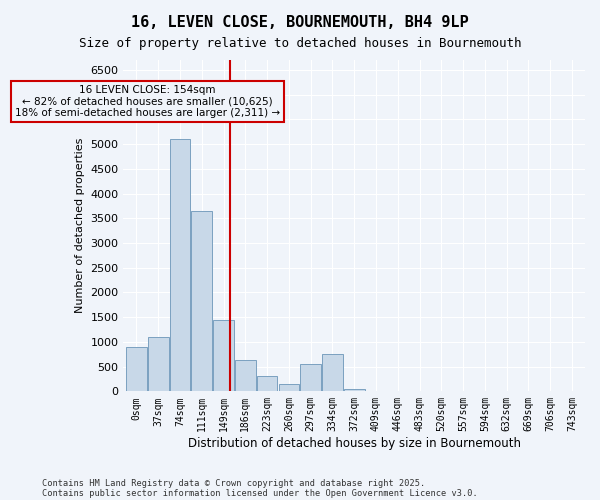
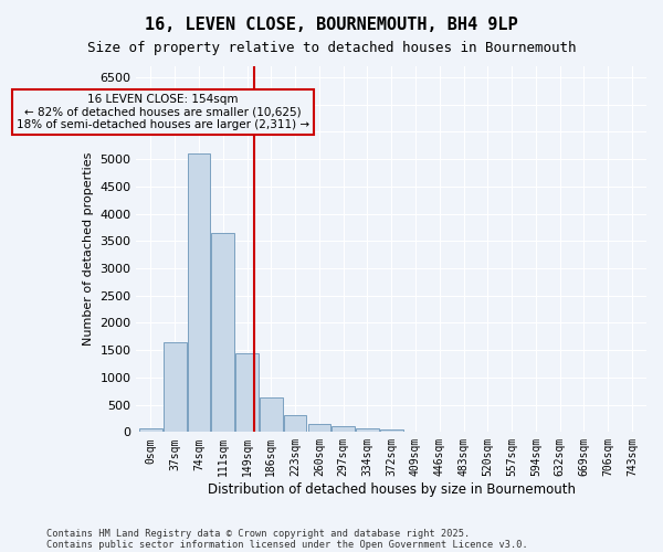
0sqm: 900 -> 80
37sqm: 1100 -> 1650
297sqm: 550 -> 100
334sqm: 750 -> 70
